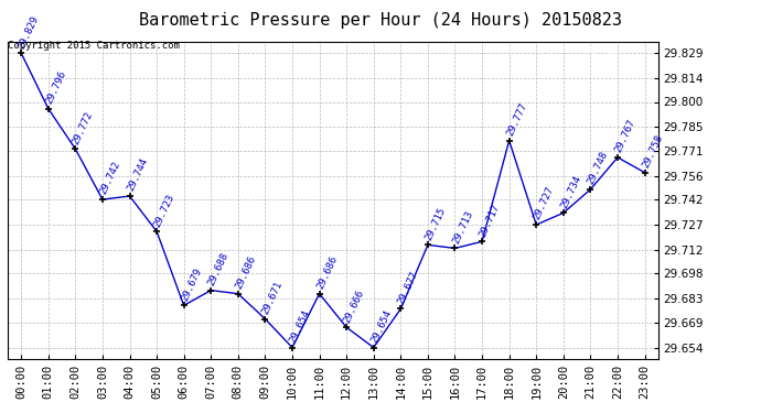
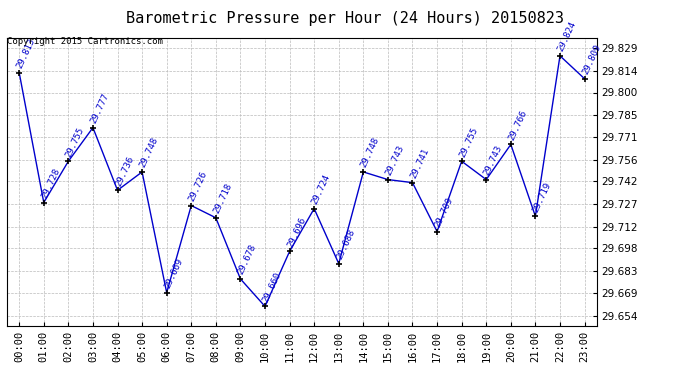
00:00: 29.829 -> 29.813
01:00: 29.796 -> 29.728
02:00: 29.772 -> 29.755
03:00: 29.742 -> 29.777
04:00: 29.744 -> 29.736
05:00: 29.723 -> 29.748
06:00: 29.679 -> 29.669
07:00: 29.688 -> 29.726
08:00: 29.686 -> 29.718
09:00: 29.671 -> 29.678
10:00: 29.654 -> 29.660
11:00: 29.686 -> 29.696
12:00: 29.666 -> 29.724
13:00: 29.654 -> 29.688
14:00: 29.677 -> 29.748
15:00: 29.715 -> 29.743
16:00: 29.713 -> 29.741
17:00: 29.717 -> 29.709
18:00: 29.777 -> 29.755
19:00: 29.727 -> 29.743
20:00: 29.734 -> 29.766
21:00: 29.748 -> 29.719
22:00: 29.767 -> 29.824
23:00: 29.758 -> 29.809
